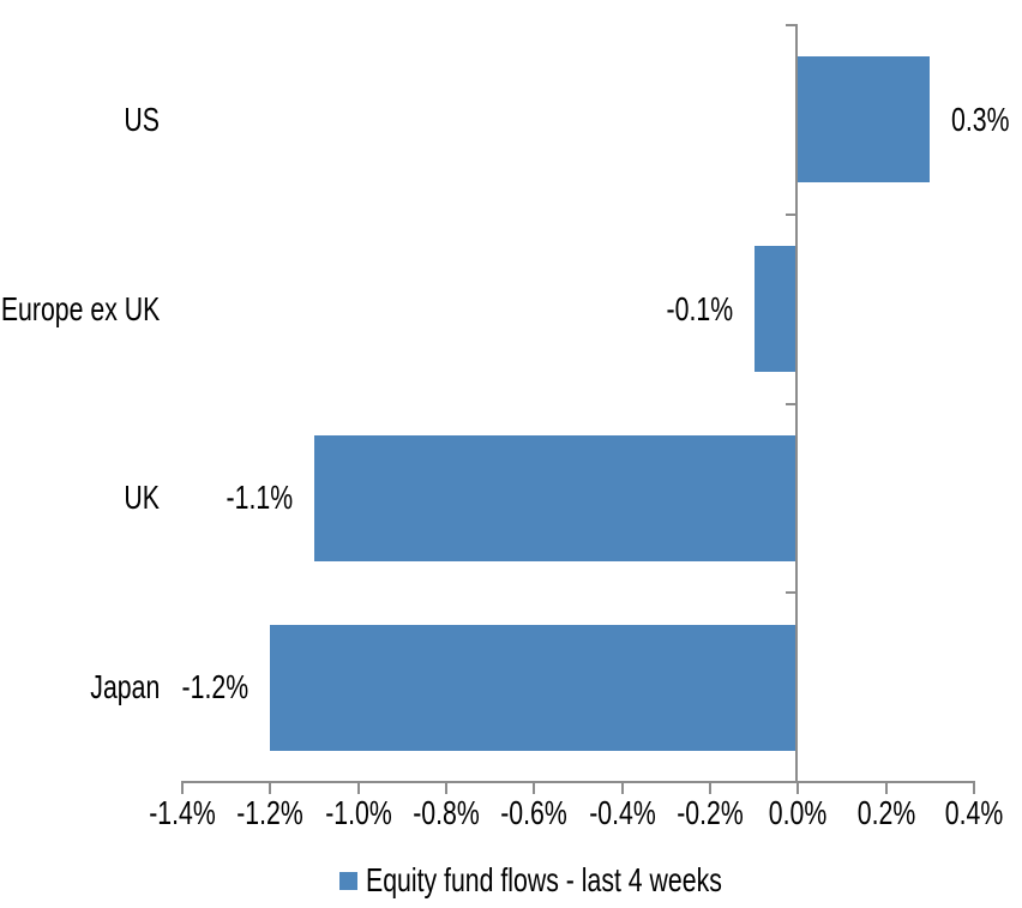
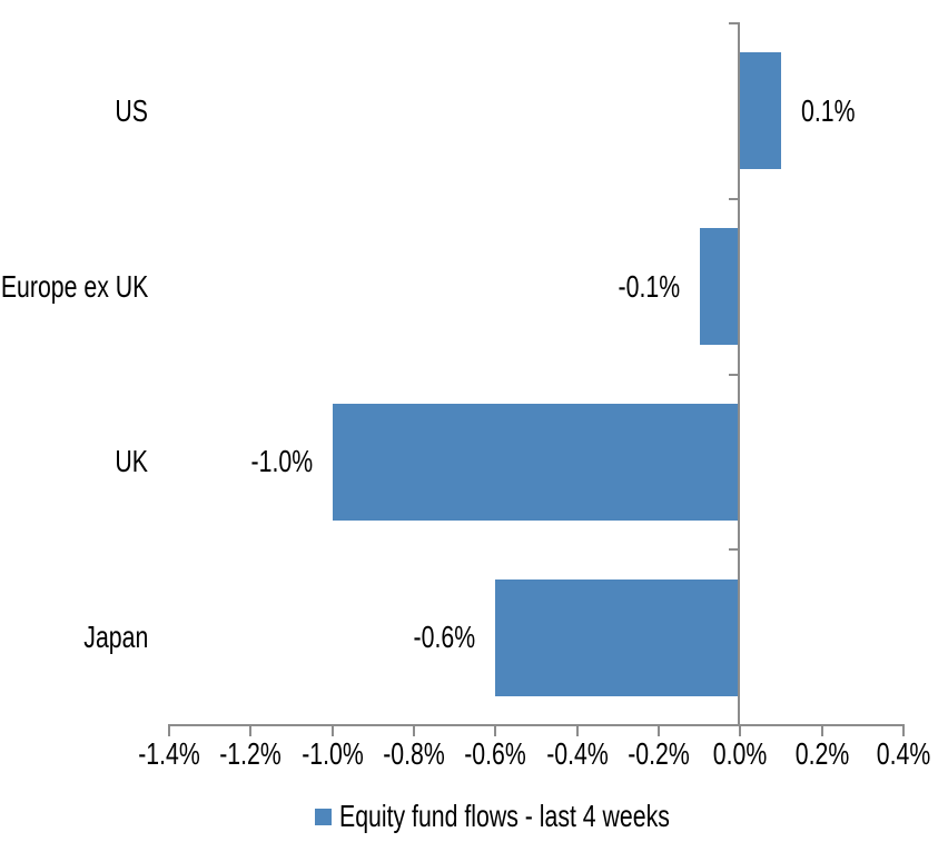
US: 0.3% -> 0.1%
UK: -1.1% -> -1.0%
Japan: -1.2% -> -0.6%
